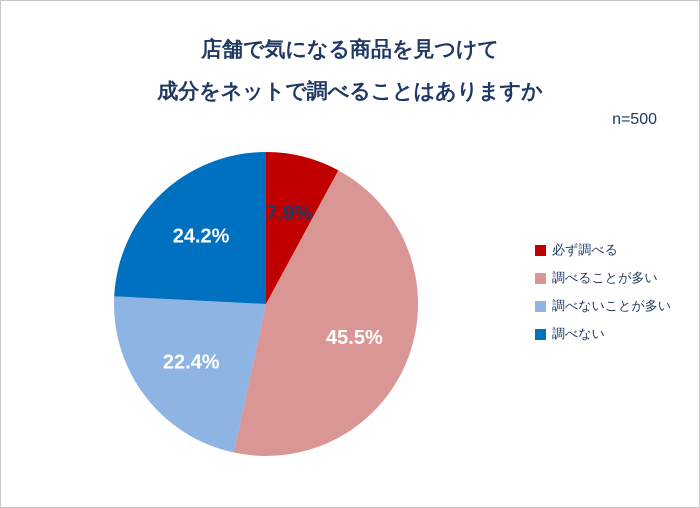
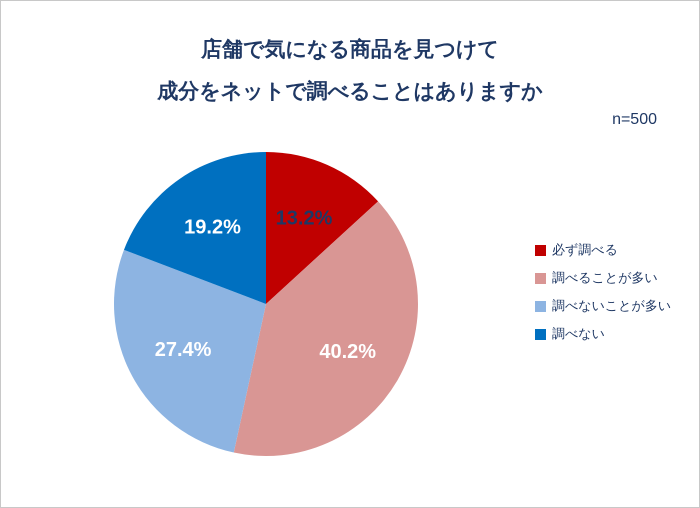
必ず調べる: 7.9% -> 13.2%
調べることが多い: 45.5% -> 40.2%
調べないことが多い: 22.4% -> 27.4%
調べない: 24.2% -> 19.2%
